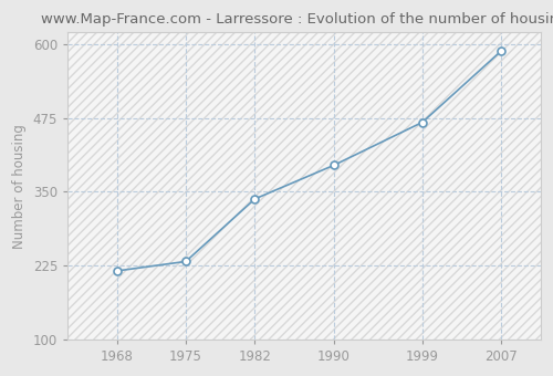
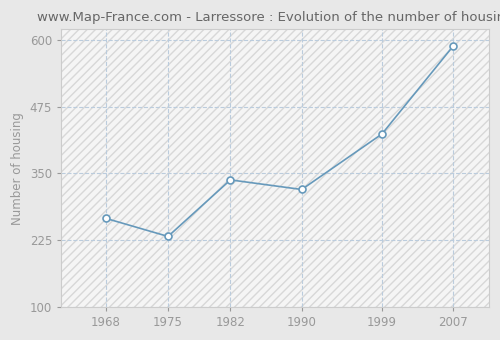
1968: 216 -> 266
1990: 395 -> 320
1999: 468 -> 424
